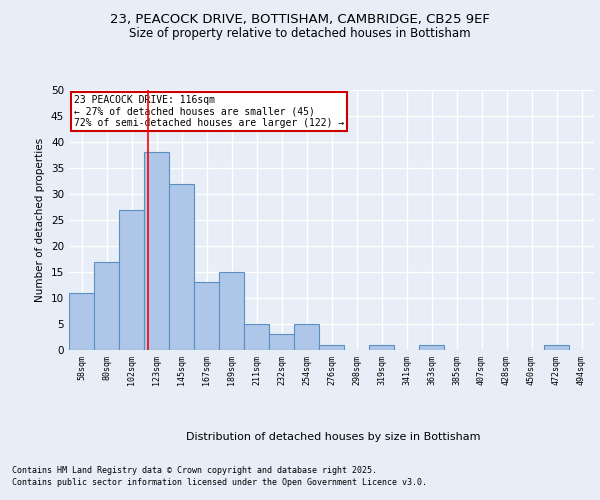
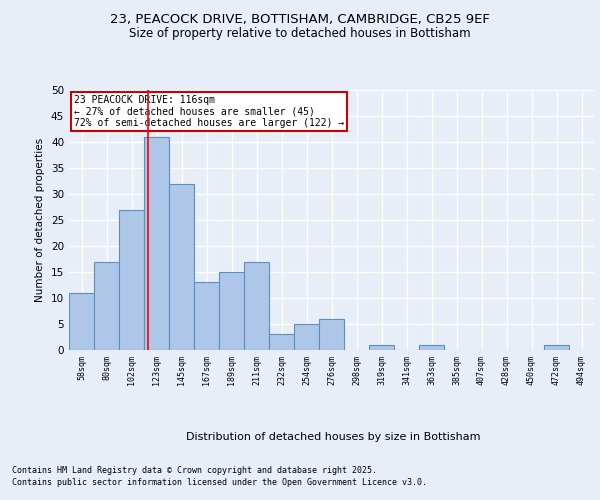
123sqm: 38 -> 41
211sqm: 5 -> 17
276sqm: 1 -> 6
